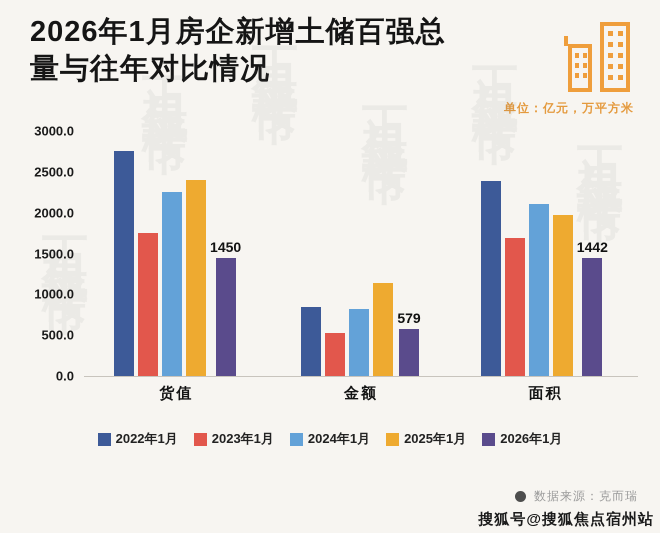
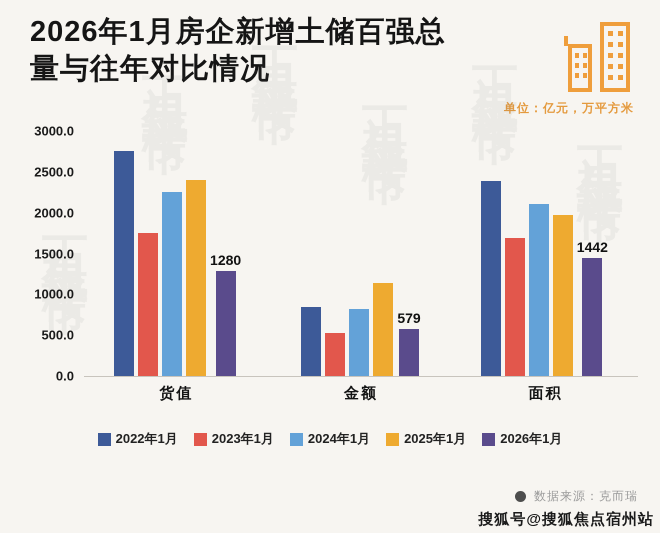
2026年1月/货值: 1450 -> 1280
